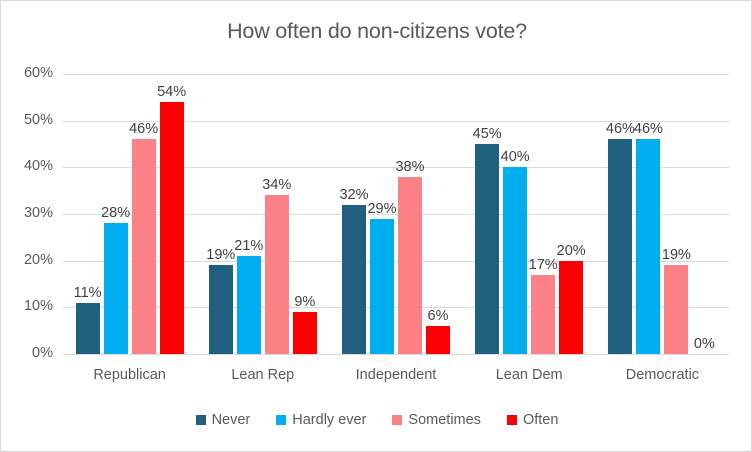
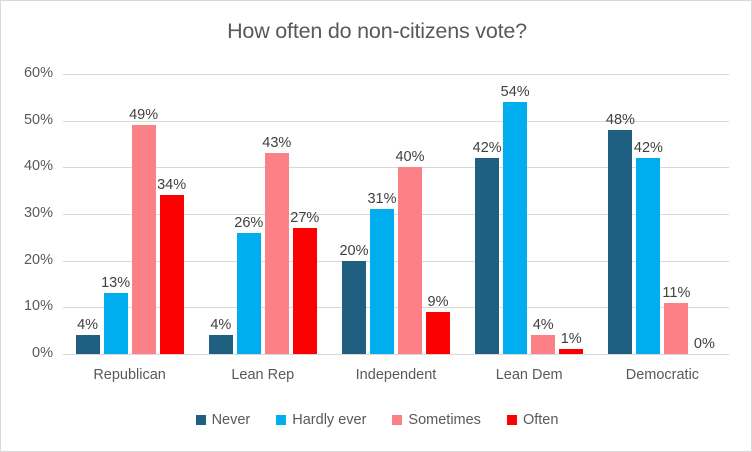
Never/Republican: 11% -> 4%
Hardly ever/Republican: 28% -> 13%
Sometimes/Republican: 46% -> 49%
Often/Republican: 54% -> 34%
Never/Lean Rep: 19% -> 4%
Hardly ever/Lean Rep: 21% -> 26%
Sometimes/Lean Rep: 34% -> 43%
Often/Lean Rep: 9% -> 27%
Never/Independent: 32% -> 20%
Hardly ever/Independent: 29% -> 31%
Sometimes/Independent: 38% -> 40%
Often/Independent: 6% -> 9%
Never/Lean Dem: 45% -> 42%
Hardly ever/Lean Dem: 40% -> 54%
Sometimes/Lean Dem: 17% -> 4%
Often/Lean Dem: 20% -> 1%
Never/Democratic: 46% -> 48%
Hardly ever/Democratic: 46% -> 42%
Sometimes/Democratic: 19% -> 11%
